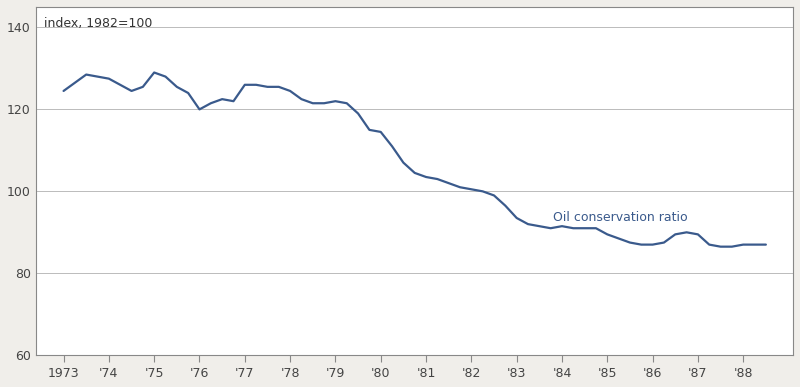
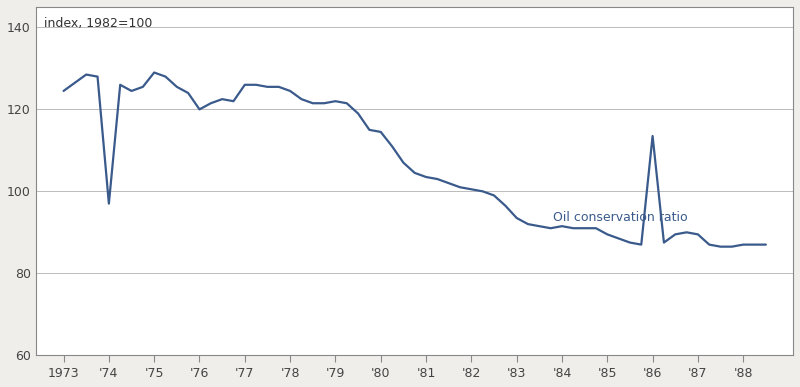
'74: 127.5 -> 97.0
'86: 87.0 -> 113.5
